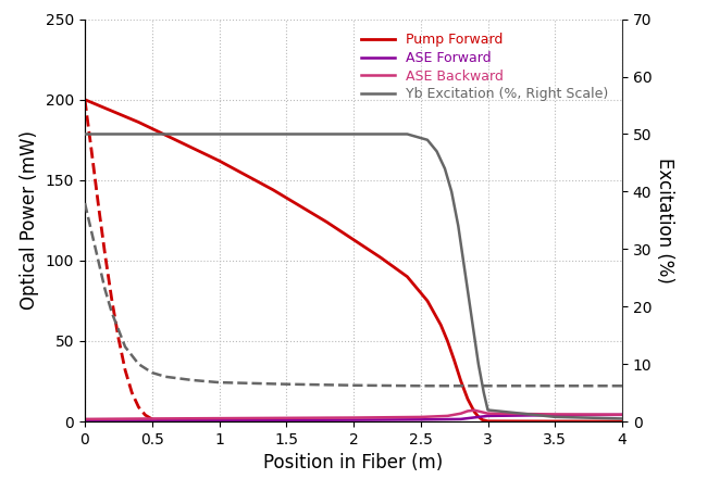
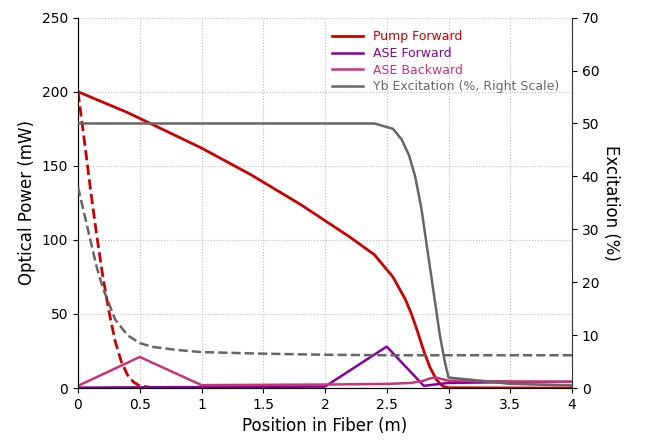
ASE Backward/0.5: 2 -> 21
ASE Forward/2.5: 1 -> 28
